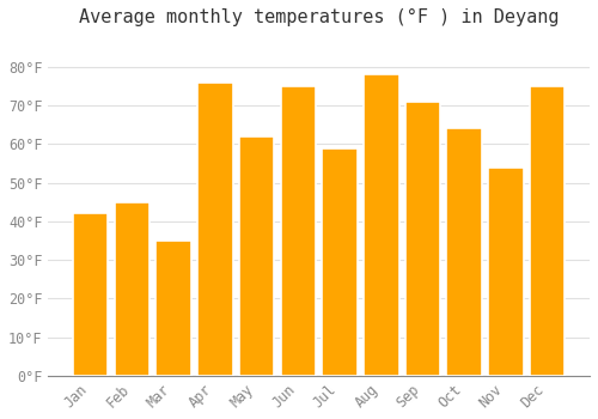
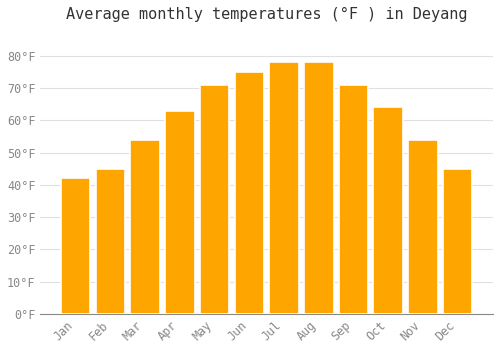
Mar: 35°F -> 54°F
Apr: 76°F -> 63°F
May: 62°F -> 71°F
Jul: 59°F -> 78°F
Dec: 75°F -> 45°F
